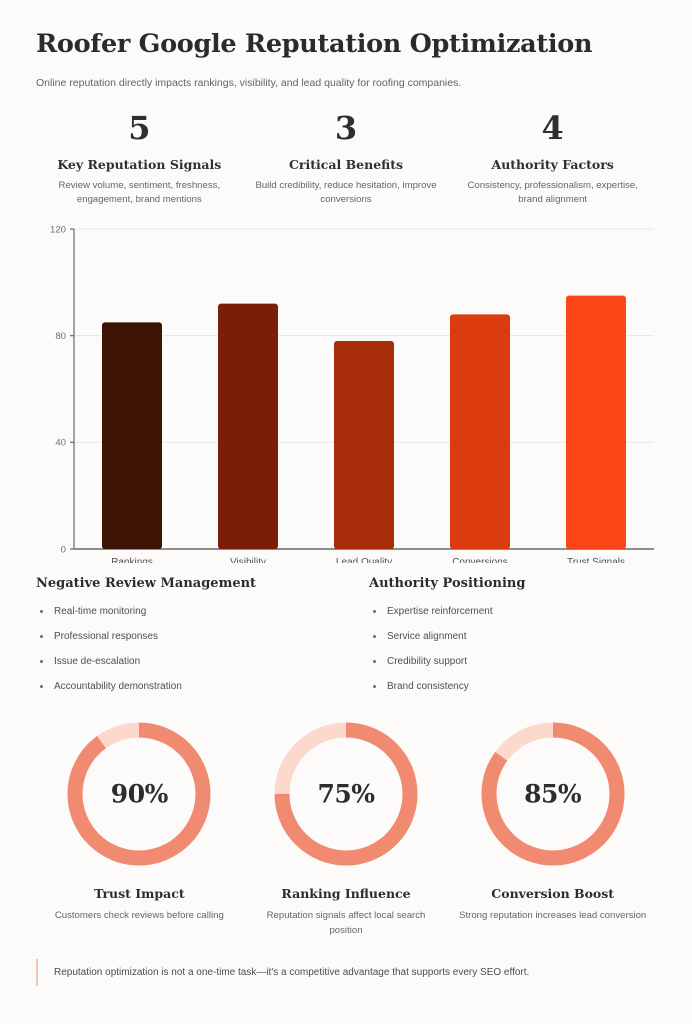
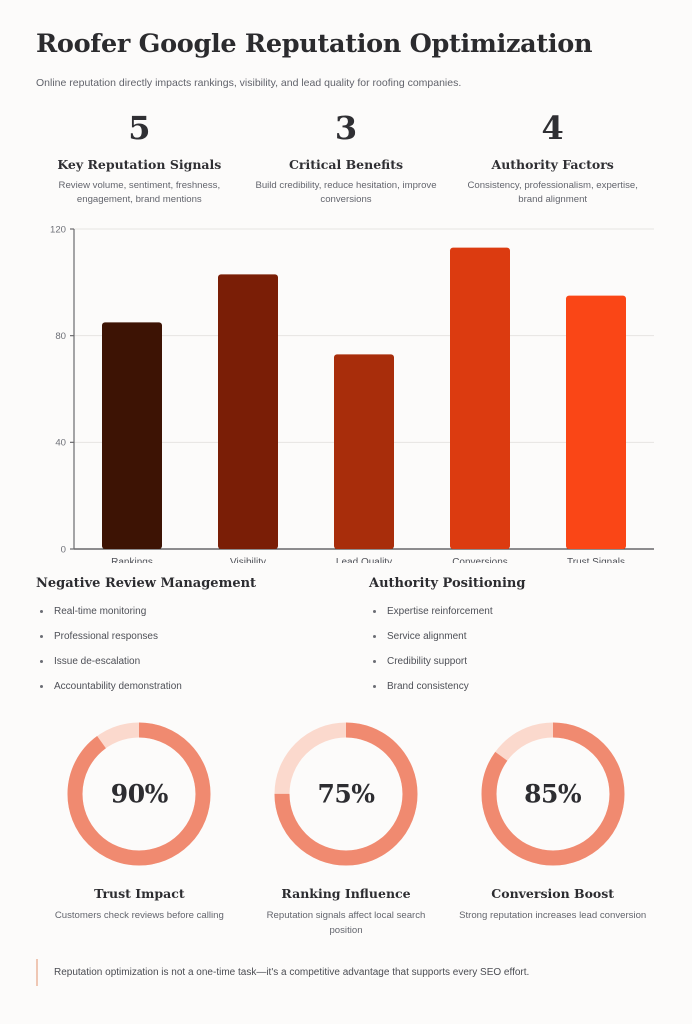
Visibility: 92 -> 103
Lead Quality: 78 -> 73
Conversions: 88 -> 113
